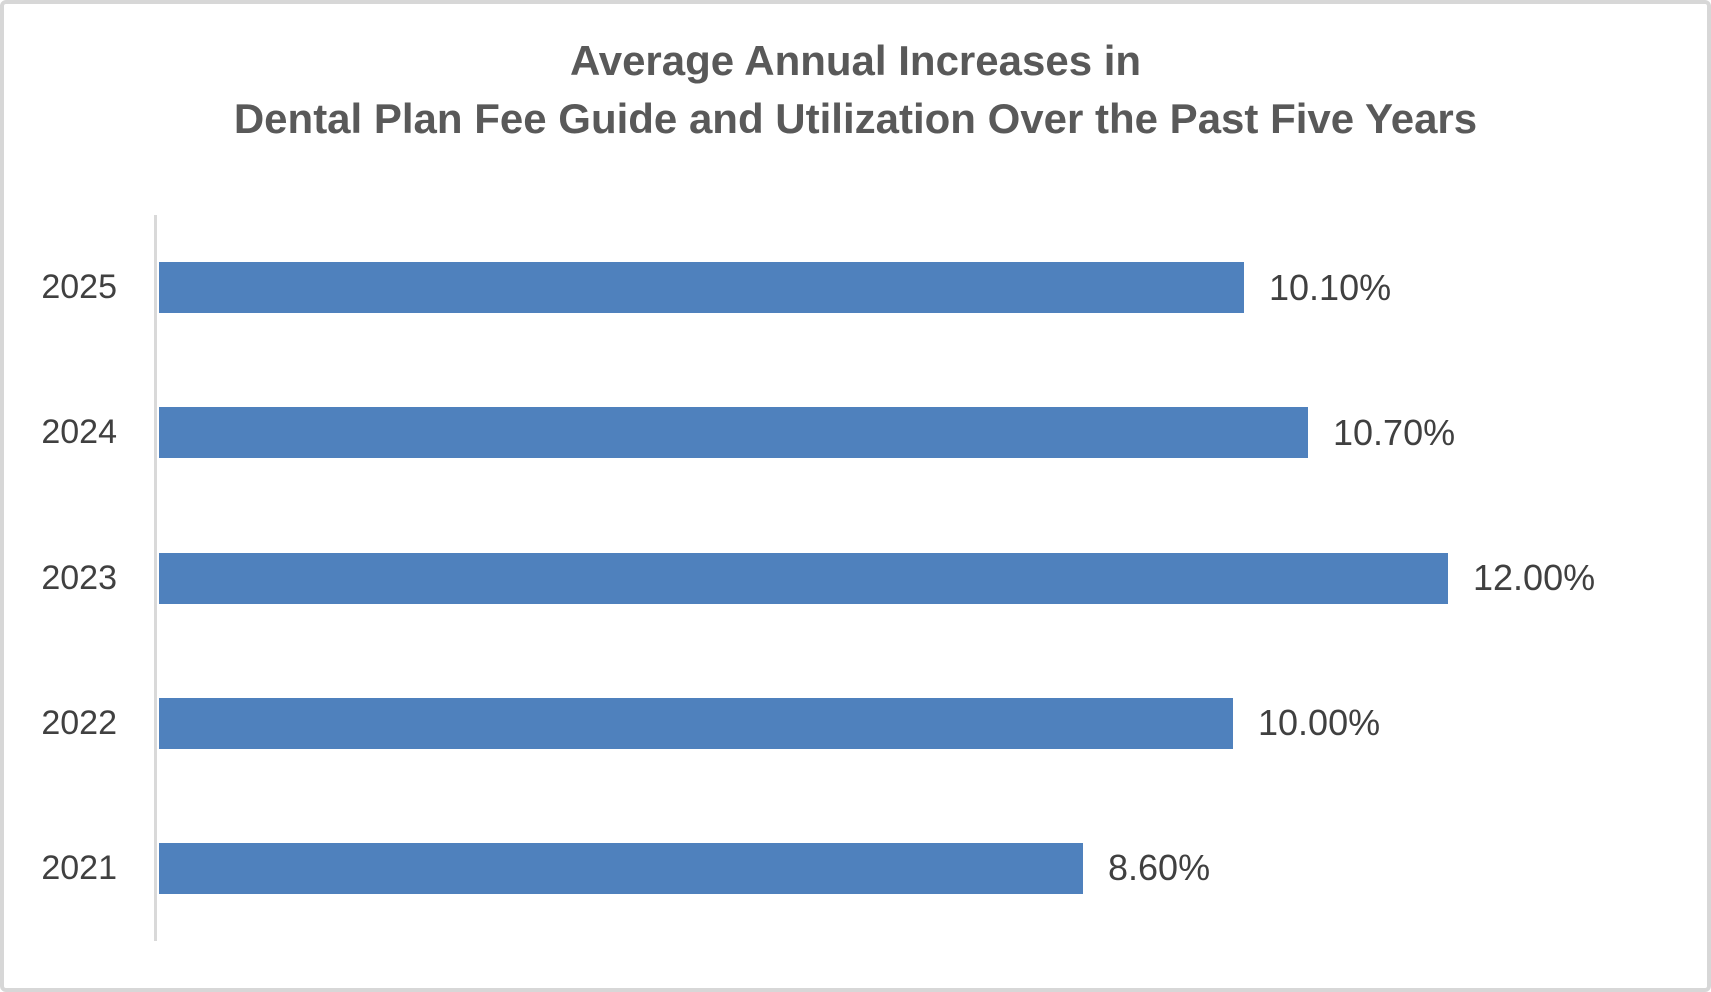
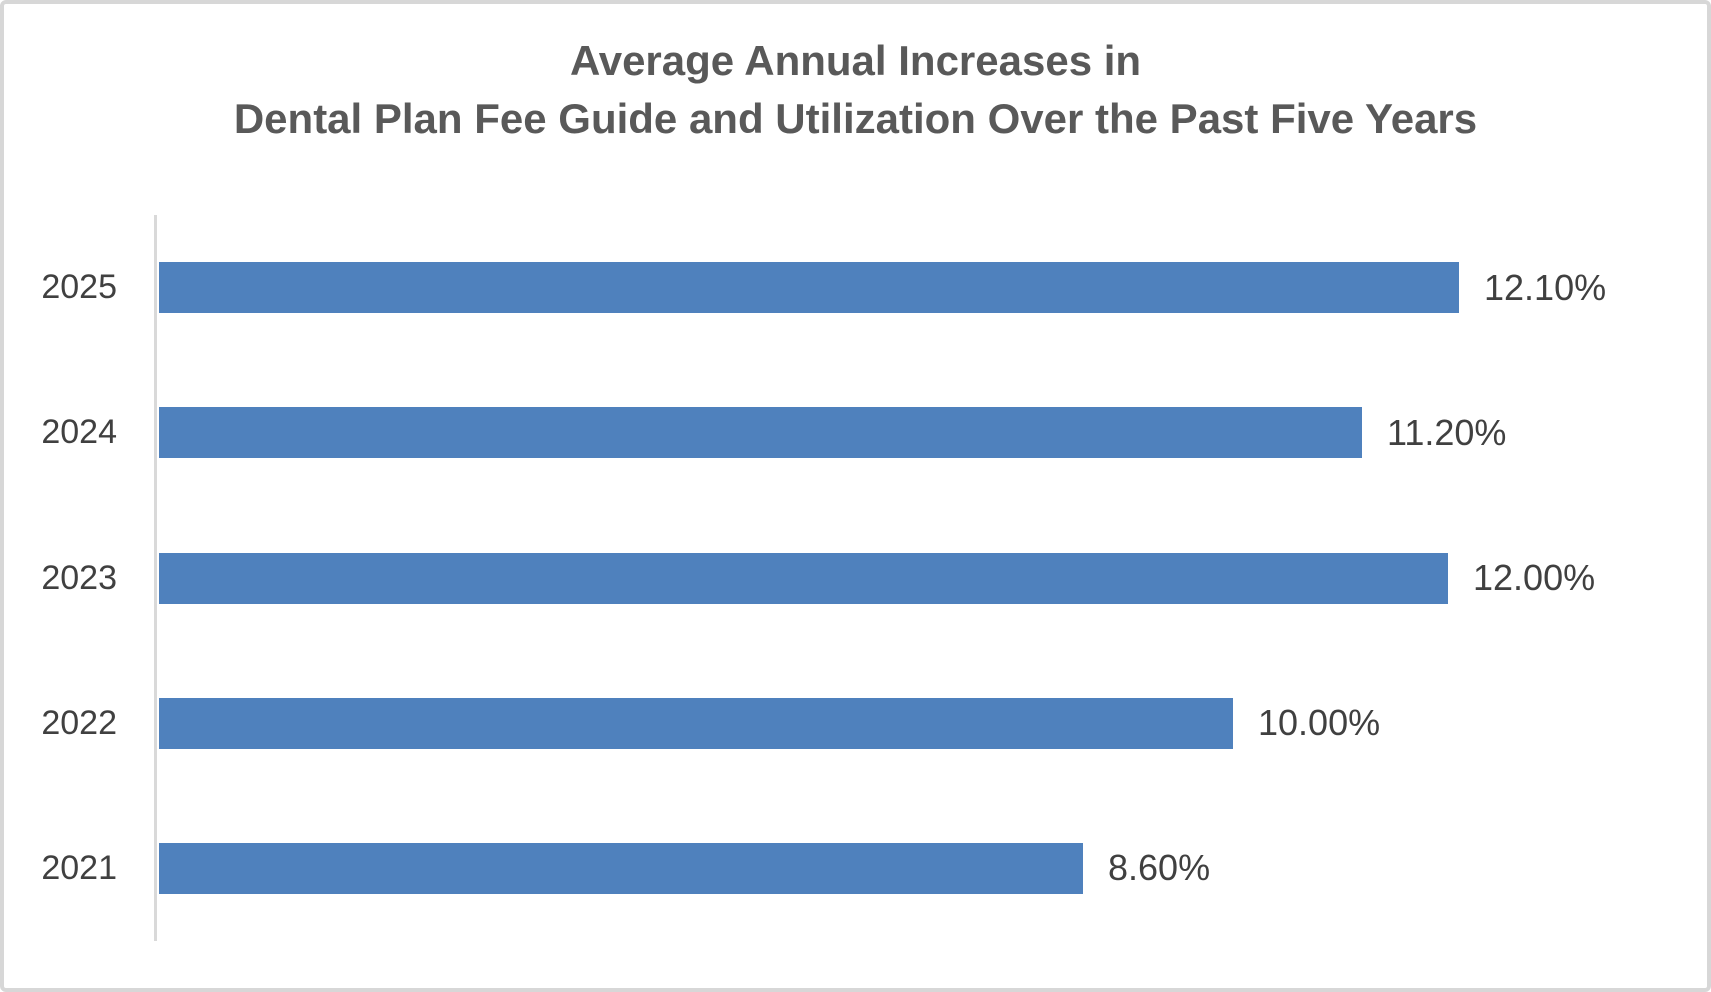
2025: 10.10% -> 12.10%
2024: 10.70% -> 11.20%
